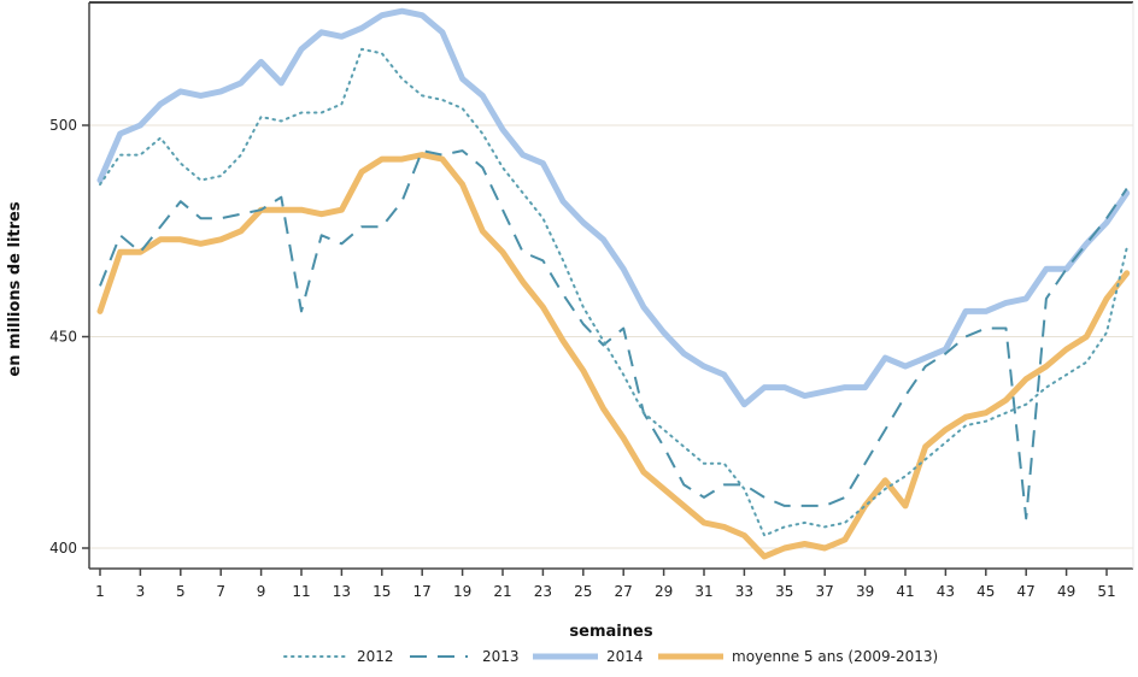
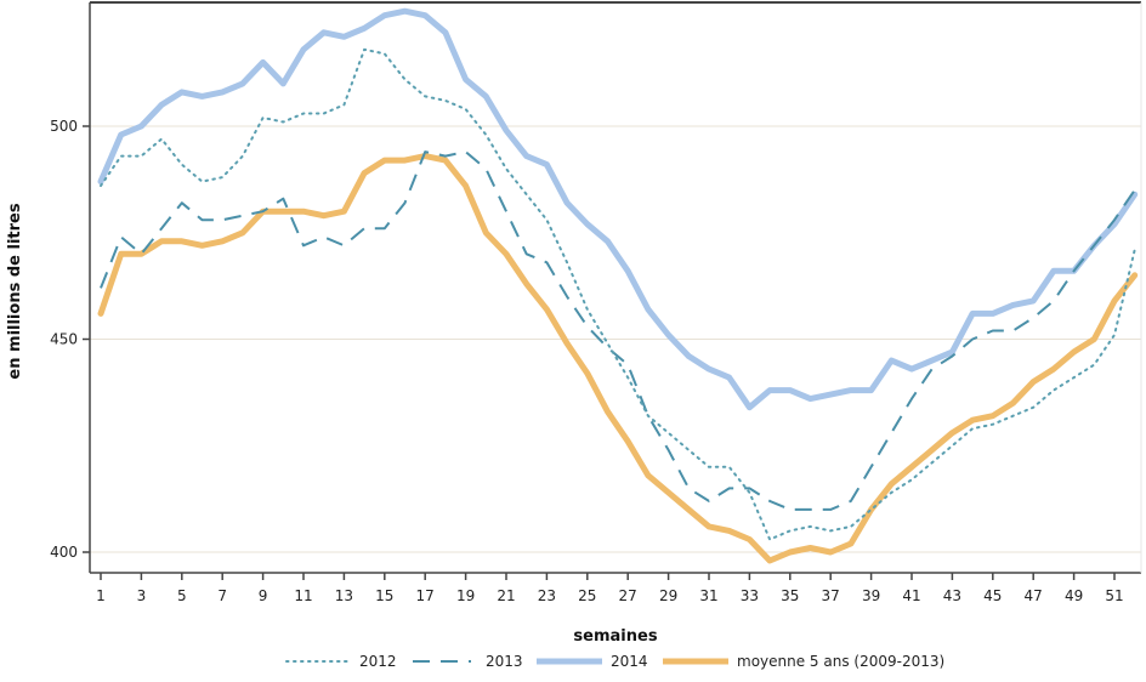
2013/11: 456 -> 472
2013/27: 452 -> 444
moyenne 5 ans (2009-2013)/41: 410 -> 420
2013/47: 407 -> 455
